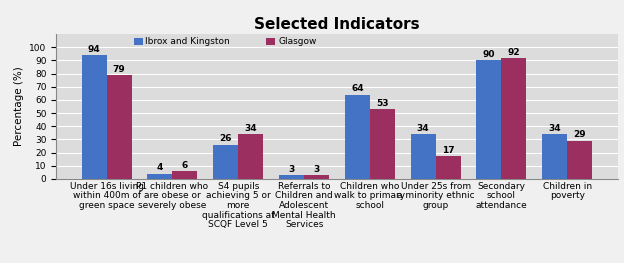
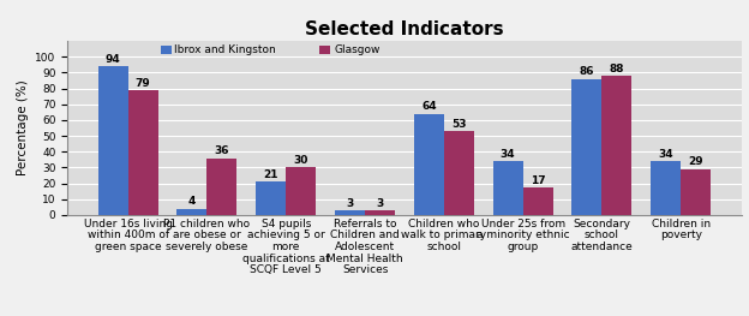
Glasgow/P1 children who are obese or severely obese: 6 -> 36
Ibrox and Kingston/S4 pupils achieving 5 or more qualifications at SCQF Level 5: 26 -> 21
Glasgow/S4 pupils achieving 5 or more qualifications at SCQF Level 5: 34 -> 30
Ibrox and Kingston/Secondary school attendance: 90 -> 86
Glasgow/Secondary school attendance: 92 -> 88
